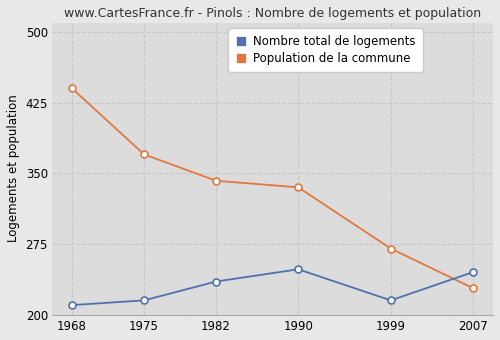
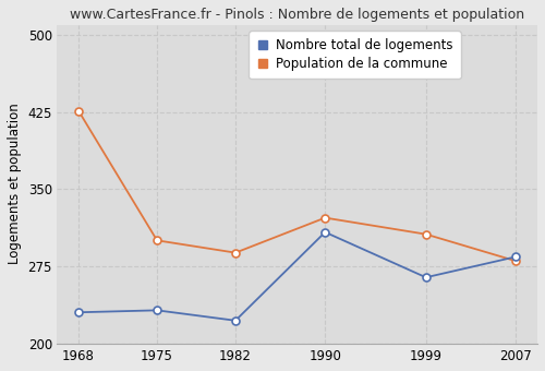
Nombre total de logements/1968: 210 -> 230
Population de la commune/1968: 440 -> 426
Nombre total de logements/1975: 215 -> 232
Population de la commune/1975: 370 -> 300
Nombre total de logements/1982: 235 -> 222
Population de la commune/1982: 342 -> 288
Nombre total de logements/1990: 248 -> 308
Population de la commune/1990: 335 -> 322
Nombre total de logements/1999: 215 -> 264
Population de la commune/1999: 270 -> 306
Nombre total de logements/2007: 245 -> 284
Population de la commune/2007: 228 -> 280
